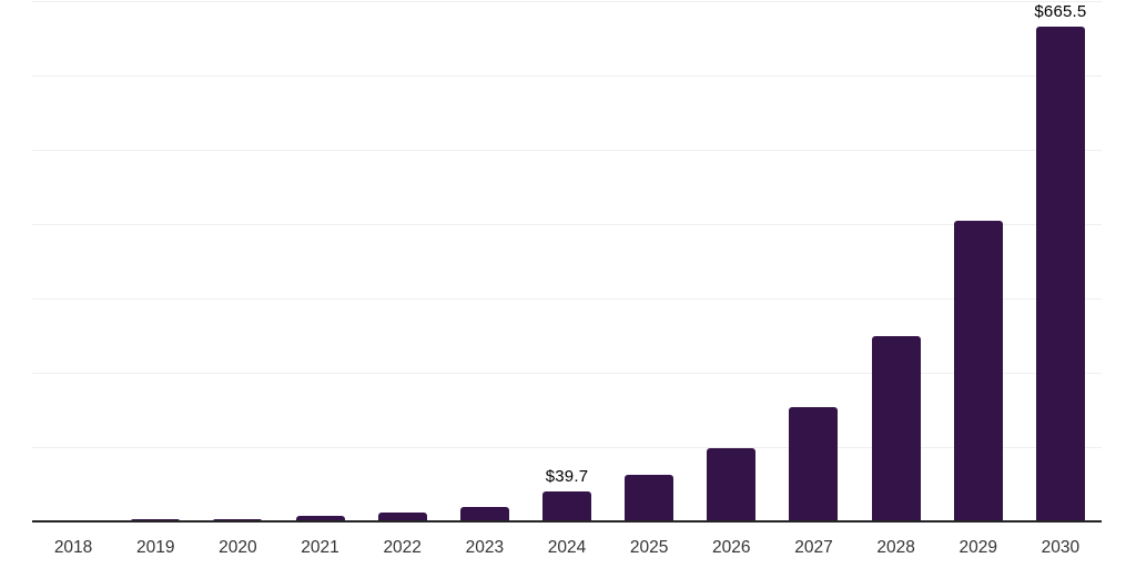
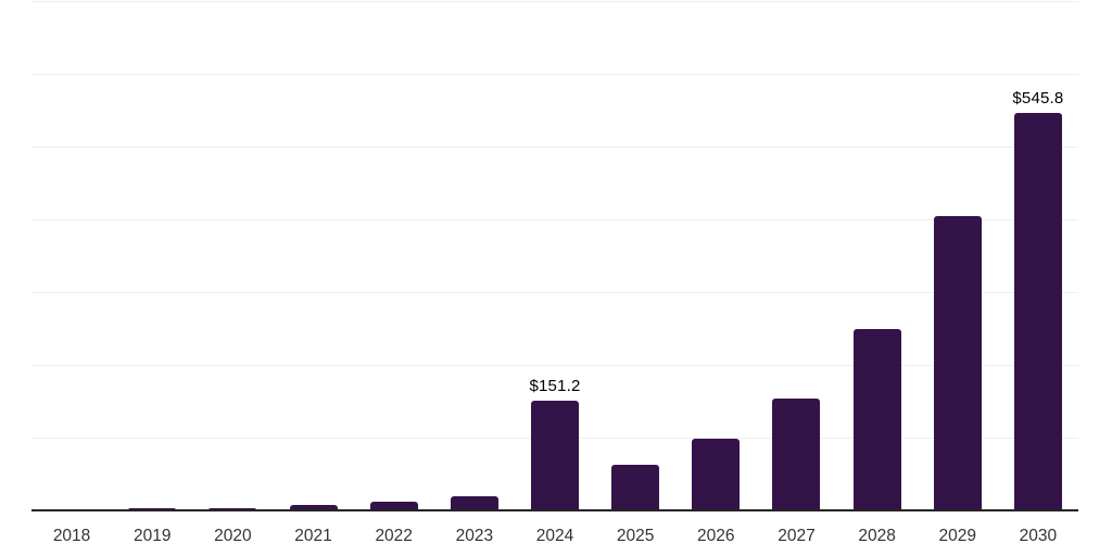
2024: $39.7 -> $151.2
2030: $665.5 -> $545.8
